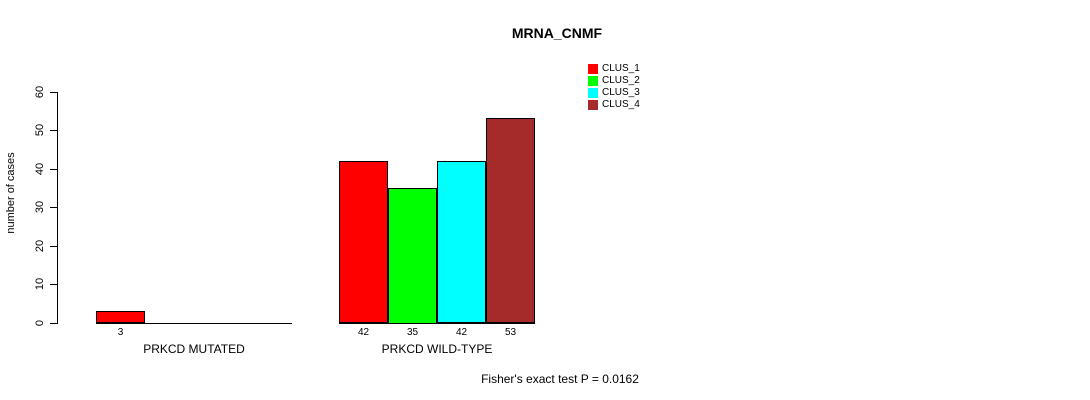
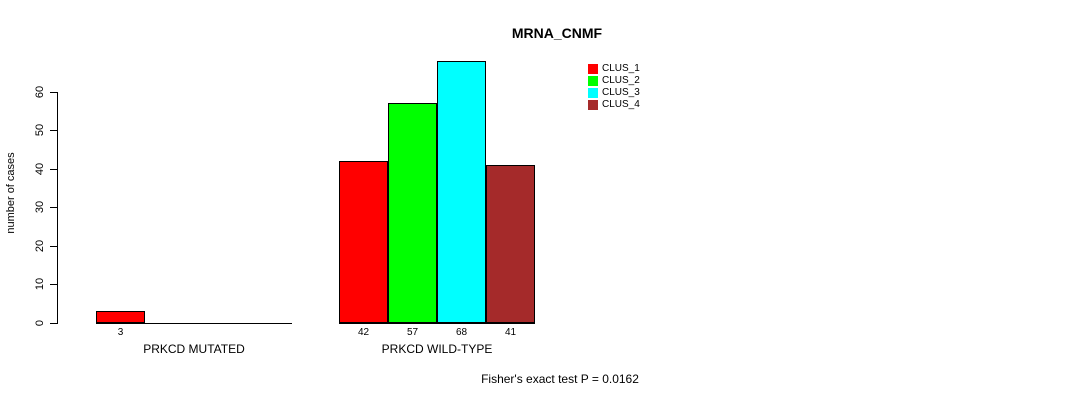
CLUS_2/PRKCD WILD-TYPE: 35 -> 57
CLUS_3/PRKCD WILD-TYPE: 42 -> 68
CLUS_4/PRKCD WILD-TYPE: 53 -> 41
